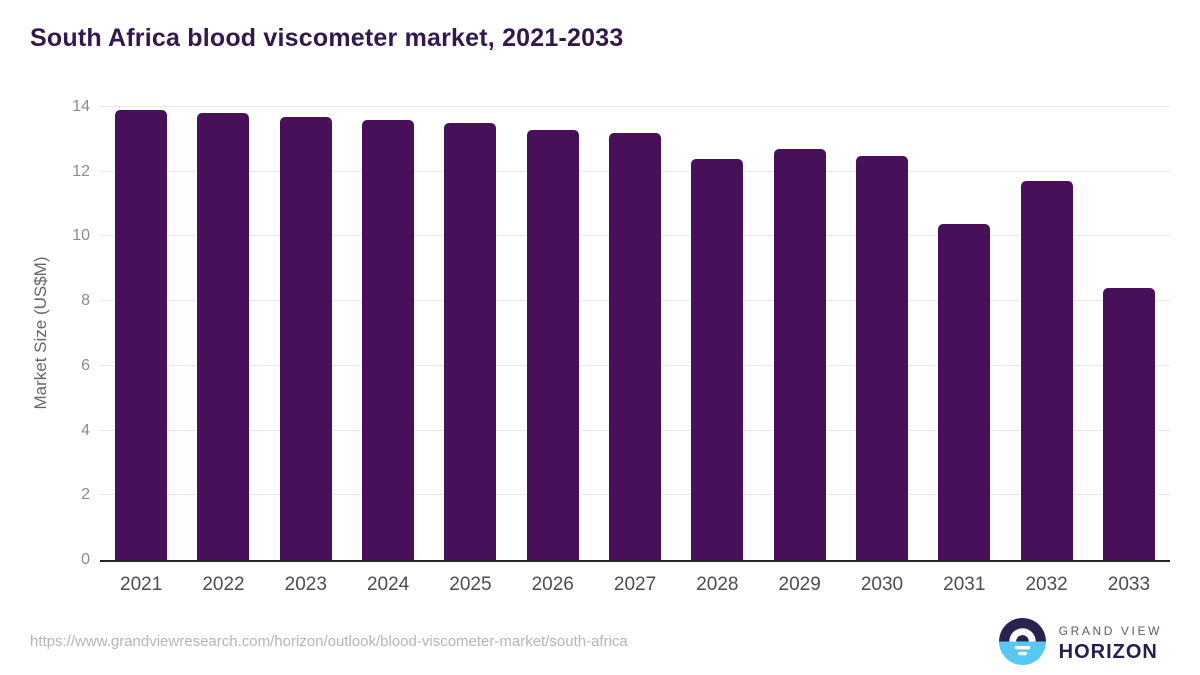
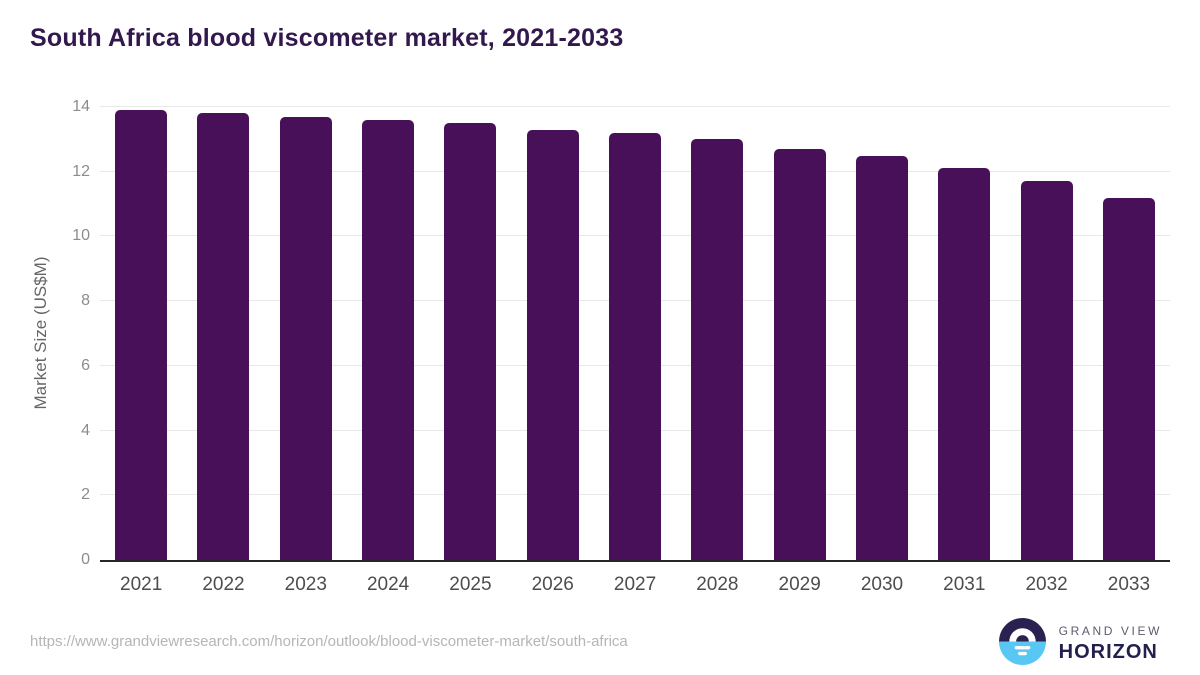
2028: 12.4 -> 13.0
2031: 10.4 -> 12.1
2033: 8.4 -> 11.2
